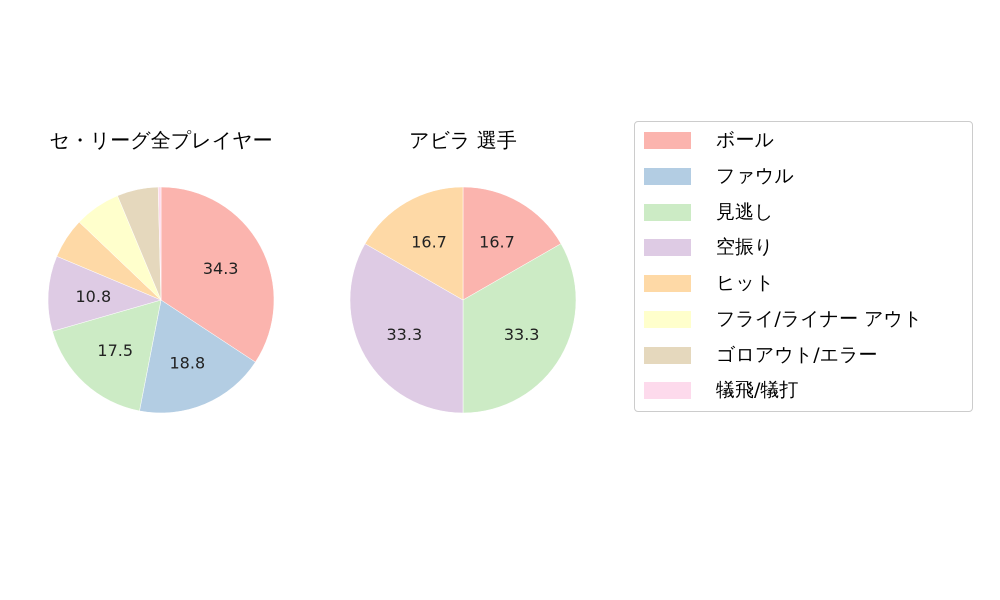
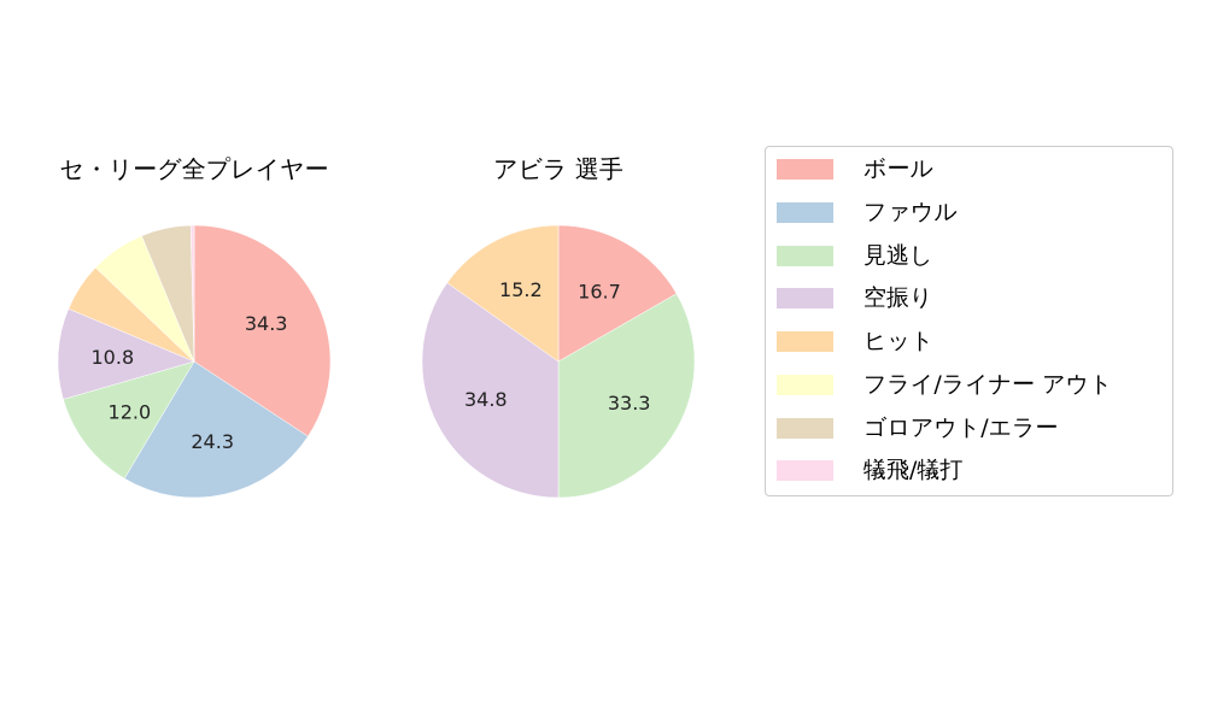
セ・リーグ全プレイヤー/ファウル: 18.8 -> 24.3
セ・リーグ全プレイヤー/見逃し: 17.5 -> 12.0
アビラ 選手/空振り: 33.3 -> 34.8
アビラ 選手/ヒット: 16.7 -> 15.2
